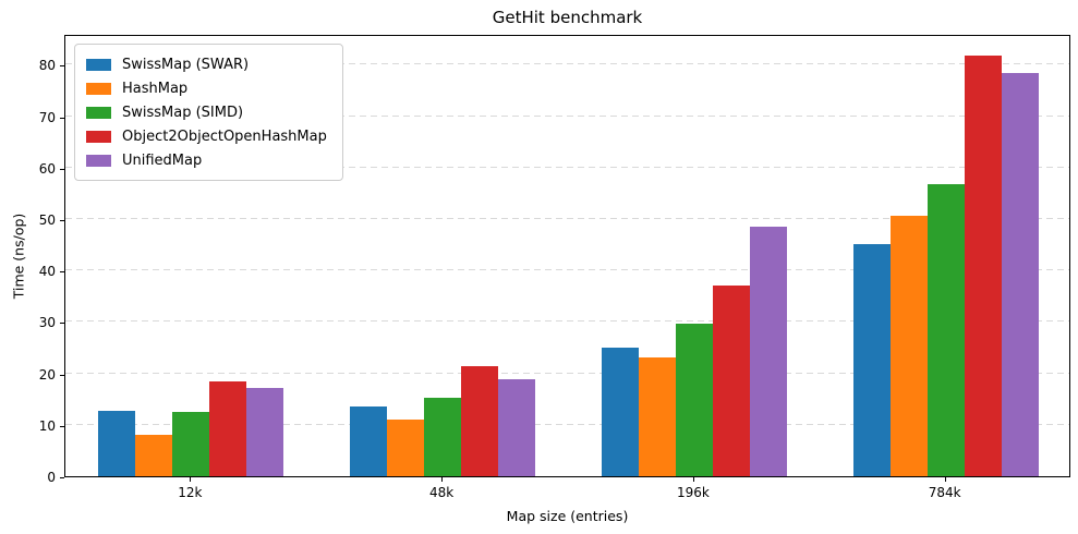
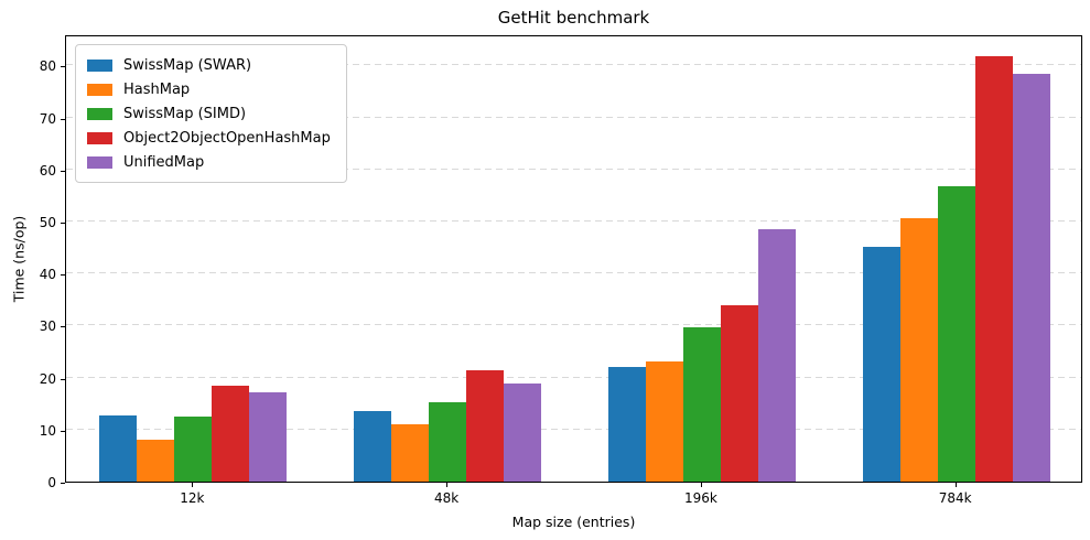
SwissMap (SWAR)/196k: 25 -> 22
Object2ObjectOpenHashMap/196k: 37 -> 34
